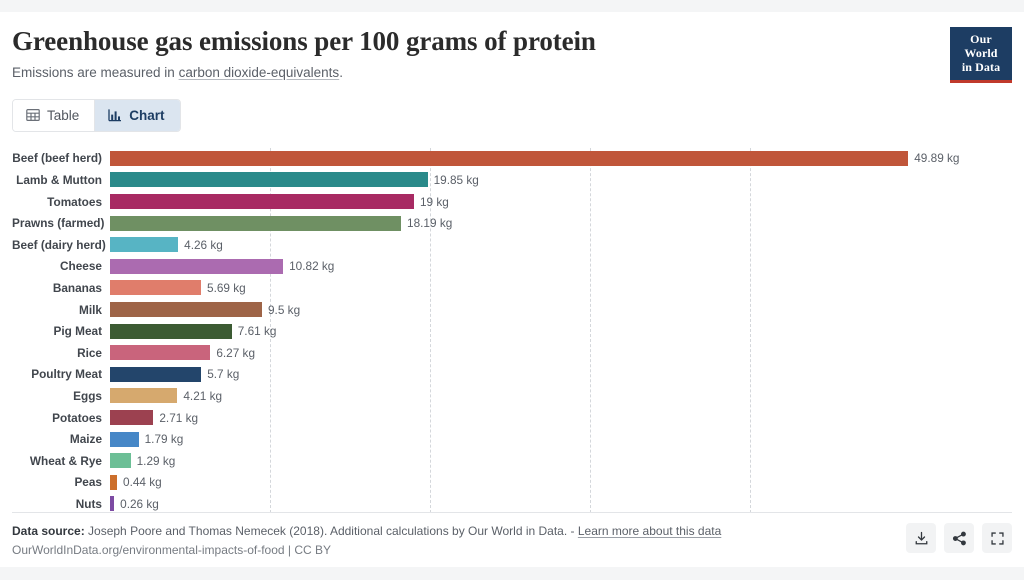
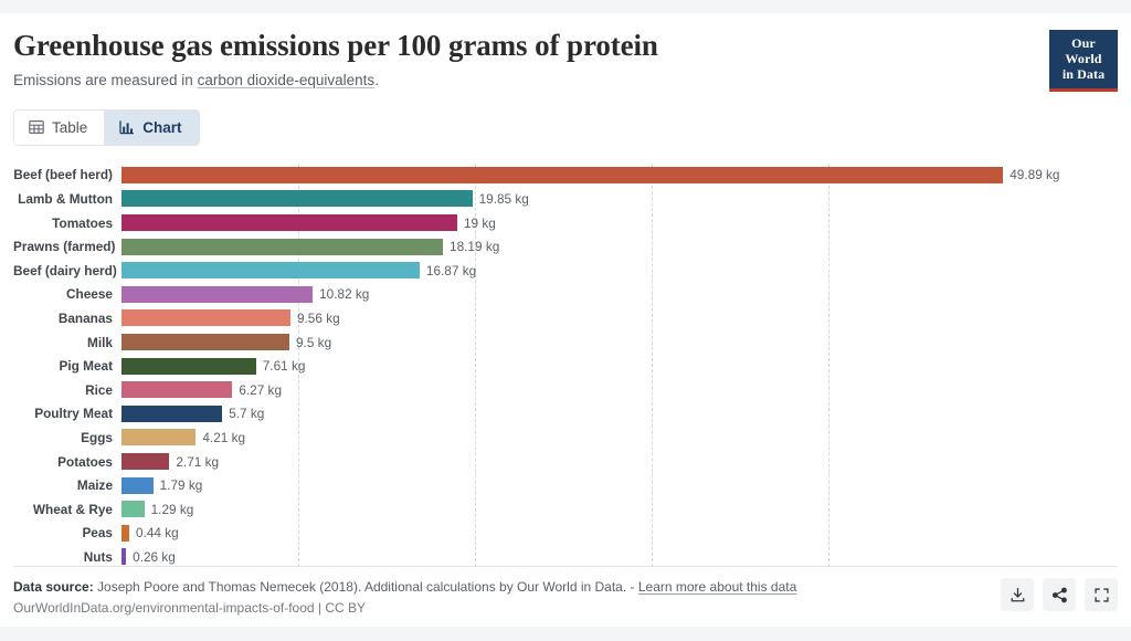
Beef (dairy herd): 4.26 -> 16.87
Bananas: 5.69 -> 9.56
